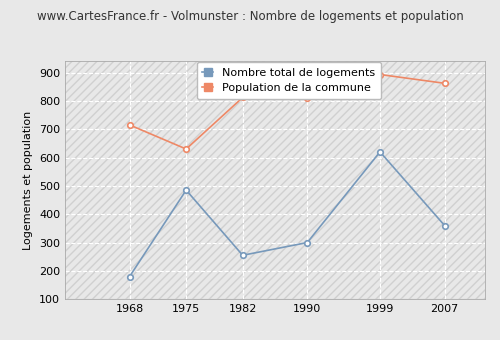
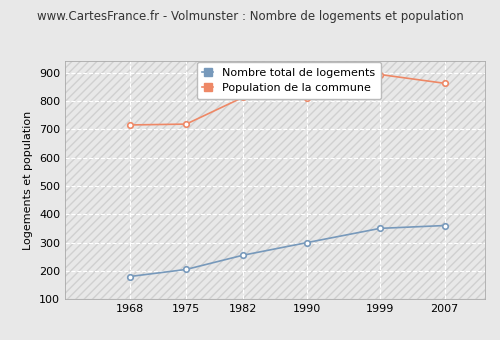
Nombre total de logements/1975: 485 -> 205
Population de la commune/1975: 630 -> 718
Nombre total de logements/1999: 620 -> 350
